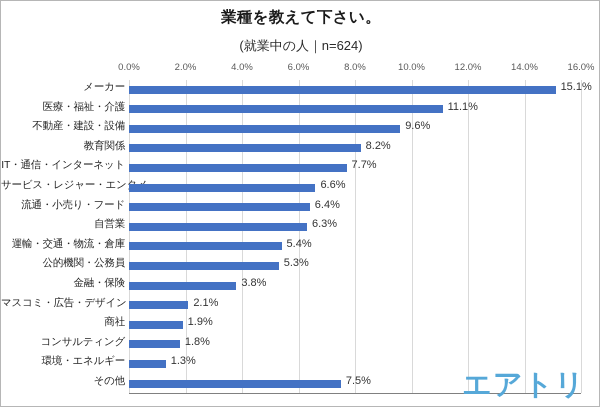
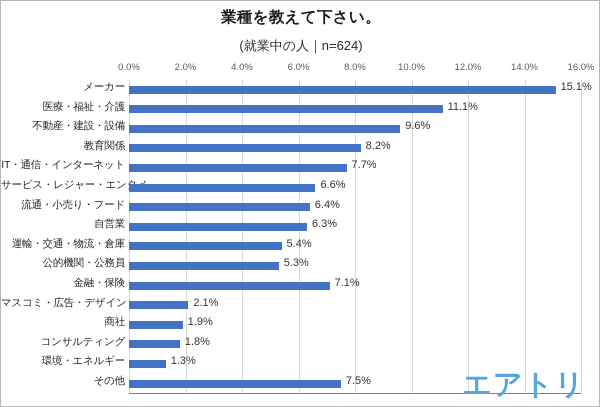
金融・保険: 3.8% -> 7.1%
